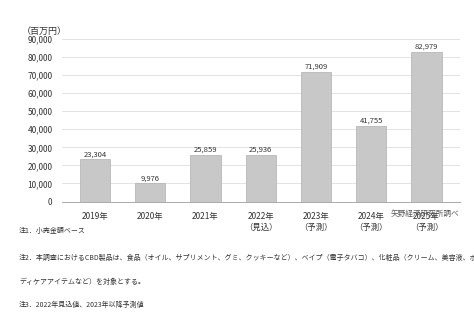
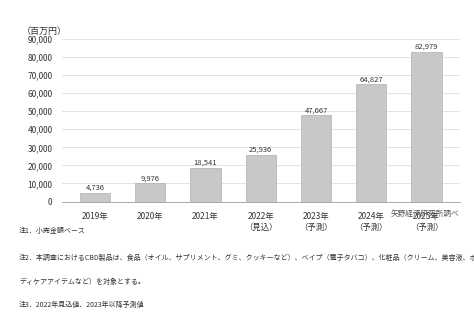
2019年: 23,304 -> 4,736
2021年: 25,859 -> 18,541
2023年 （予測）: 71,909 -> 47,667
2024年 （予測）: 41,755 -> 64,827
